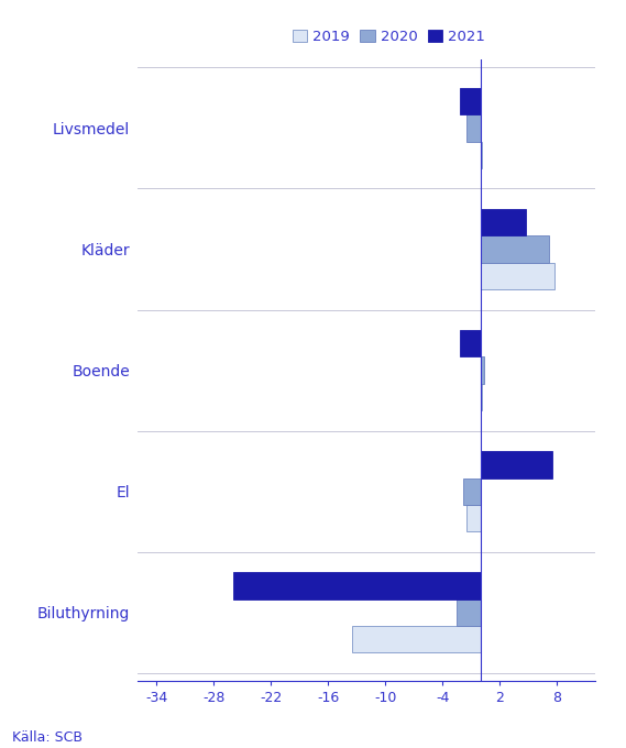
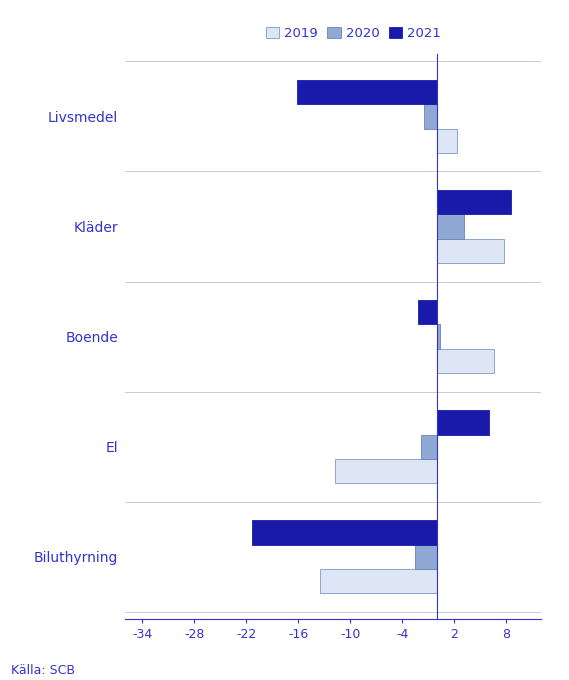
2021/Livsmedel: -2.2 -> -16.2
2019/Livsmedel: 0.2 -> 2.4
2021/Kläder: 4.8 -> 8.6
2020/Kläder: 7.2 -> 3.2
2019/Boende: 0.1 -> 6.6
2021/El: 7.5 -> 6.0
2019/El: -1.5 -> -11.8
2021/Biluthyrning: -26.0 -> -21.4
